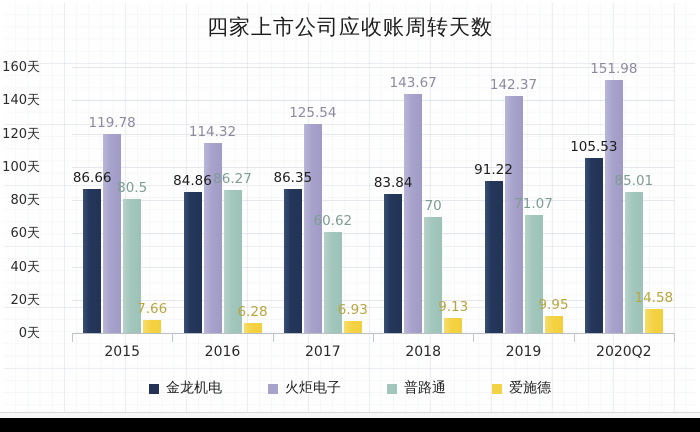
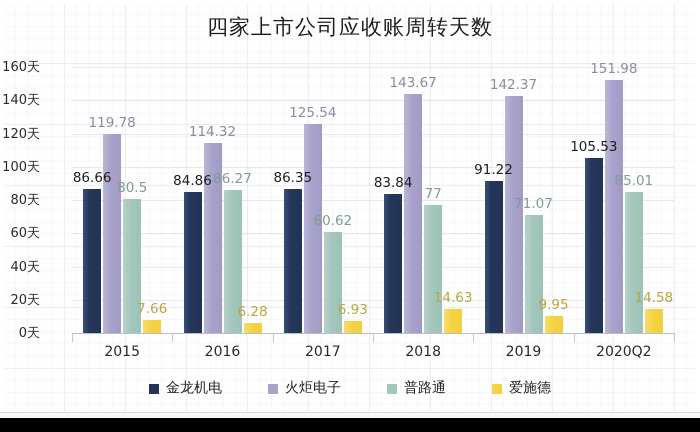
普路通/2018: 70 -> 77
爱施德/2018: 9.13 -> 14.63
